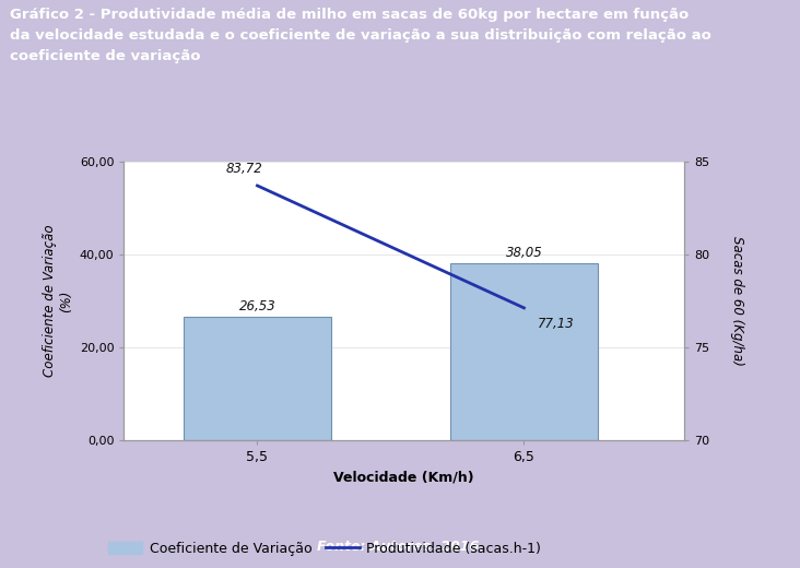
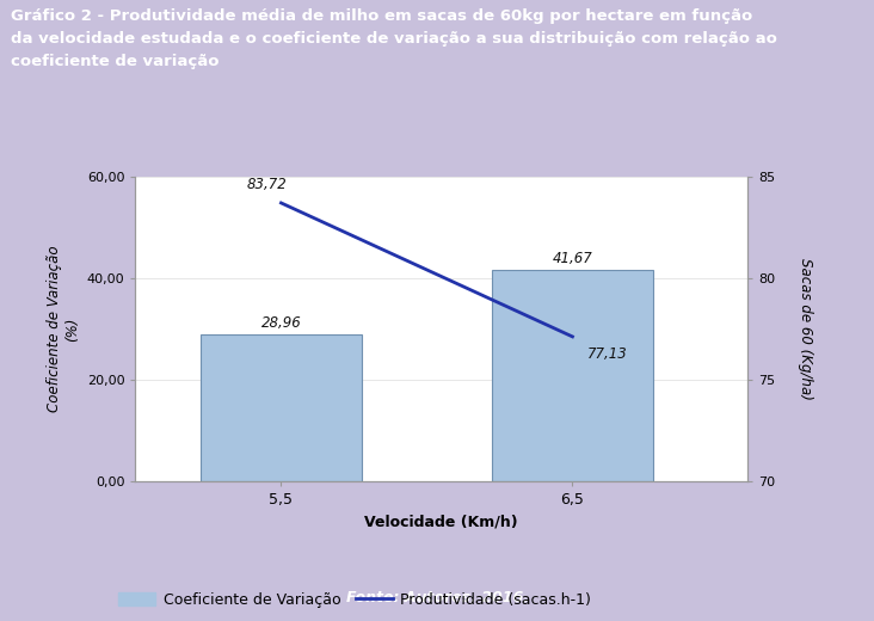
5,5: 26,53 -> 28,96
6,5: 38,05 -> 41,67
